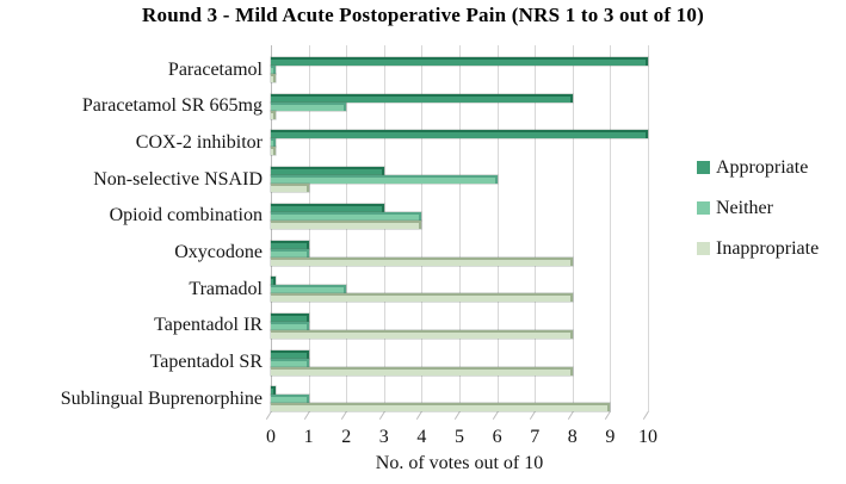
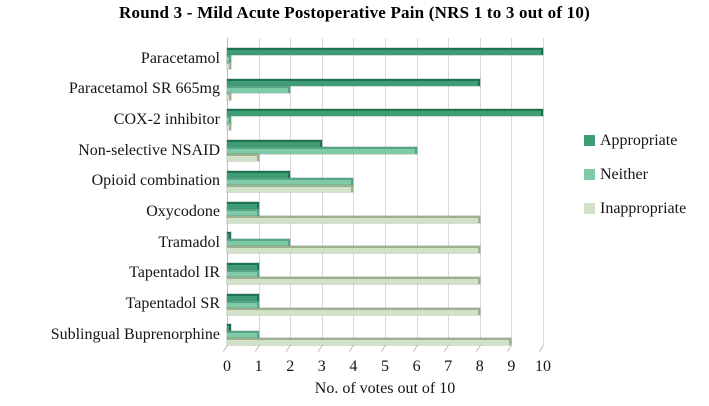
Appropriate/Opioid combination: 3 -> 2
